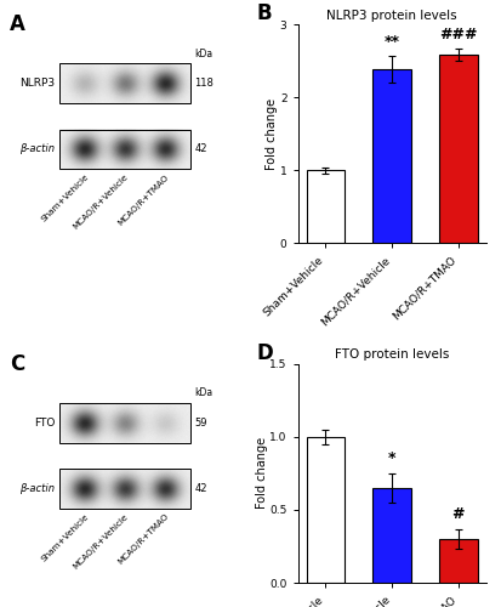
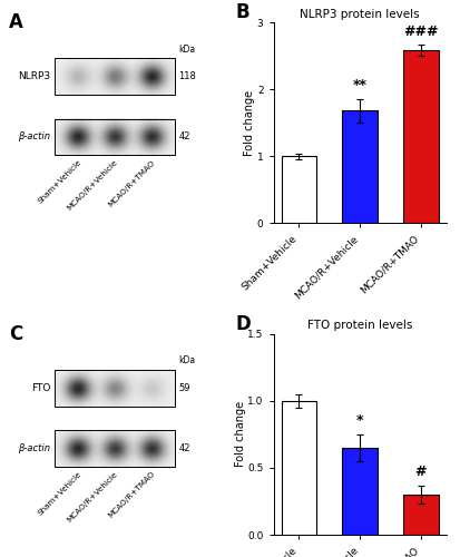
NLRP3 protein levels/MCAO/R+Vehicle: 2.38 -> 1.68
